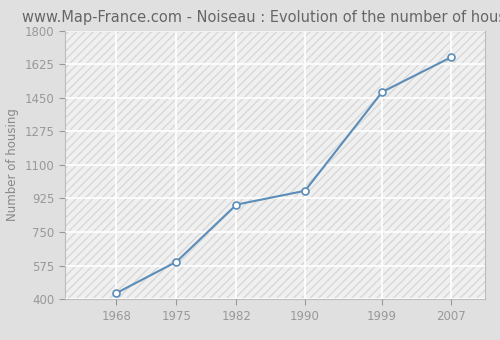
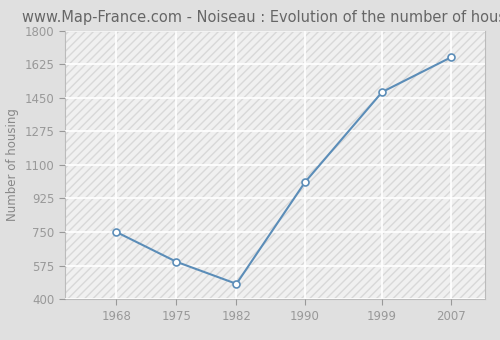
1968: 430 -> 750
1982: 890 -> 480
1990: 960 -> 1010
